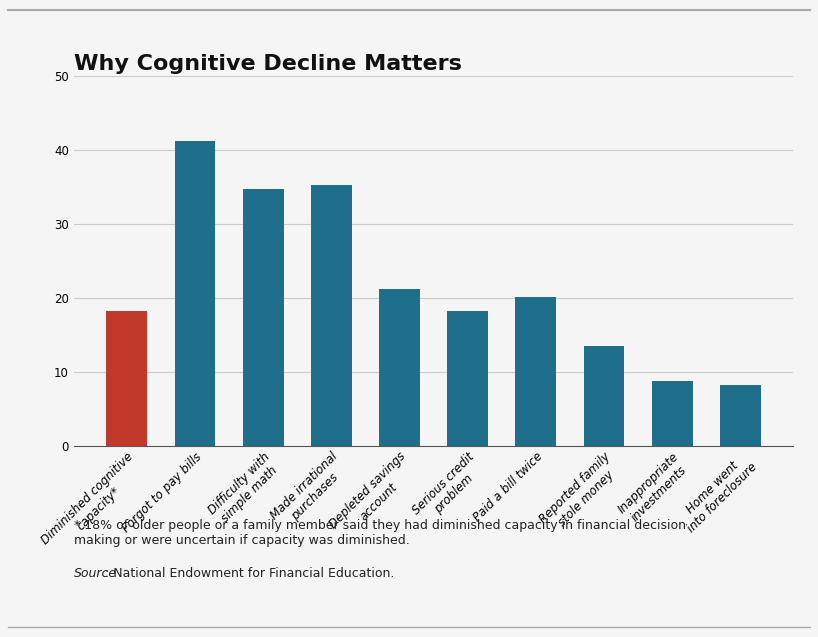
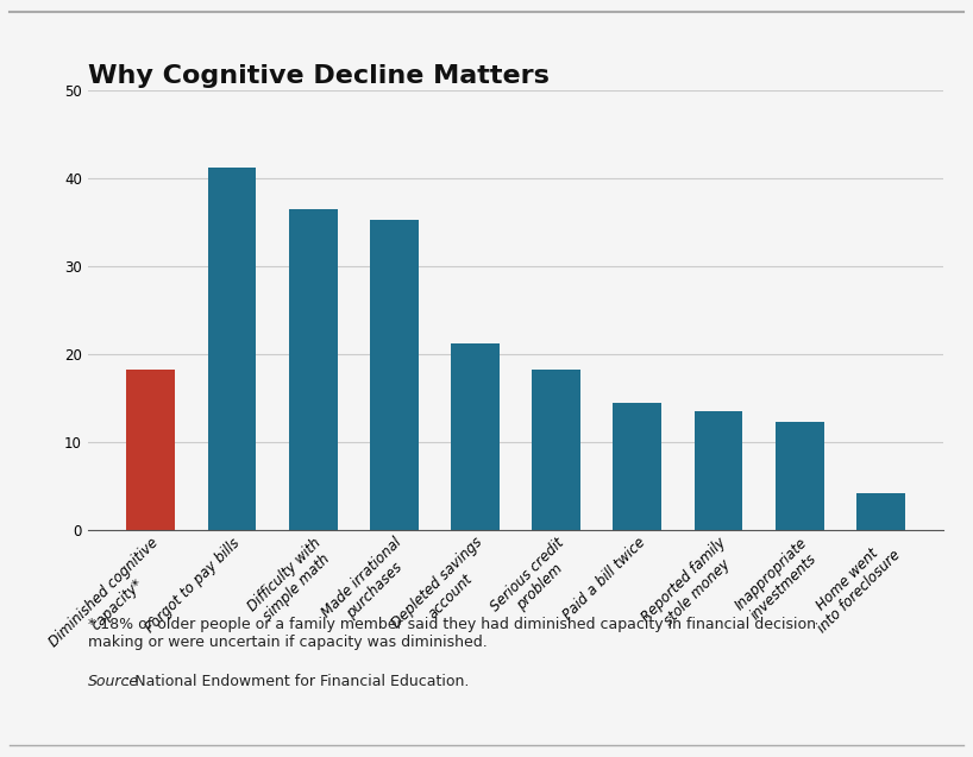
Difficulty with simple math: 34.8 -> 36.5
Paid a bill twice: 20.2 -> 14.5
Inappropriate investments: 8.8 -> 12.3
Home went into foreclosure: 8.2 -> 4.2
